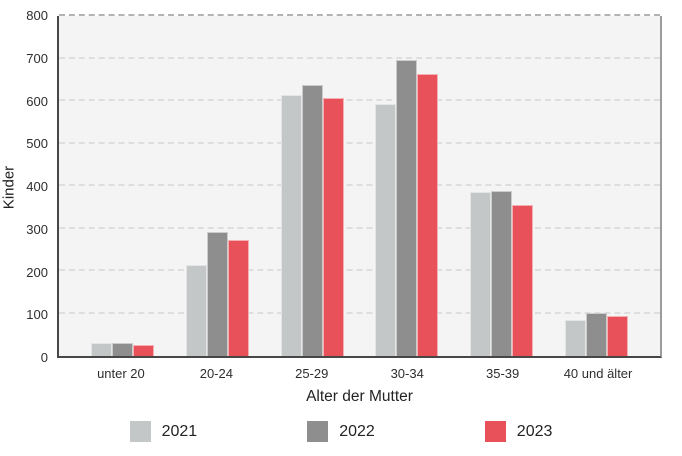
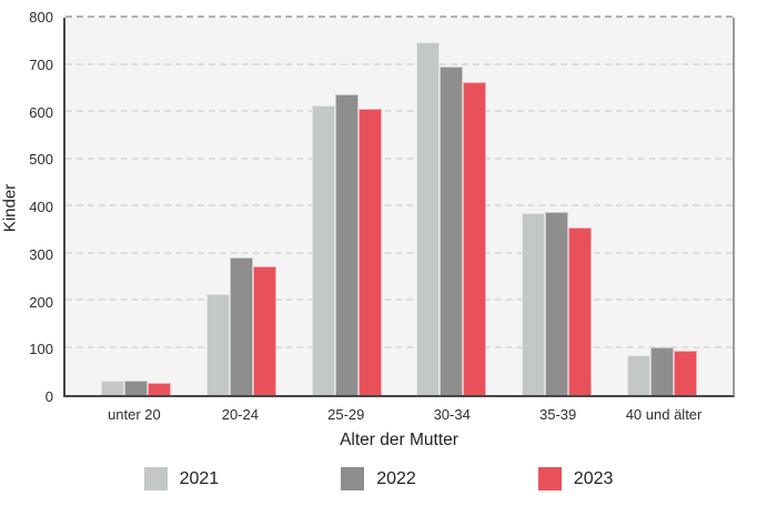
2021/30-34: 590 -> 740
